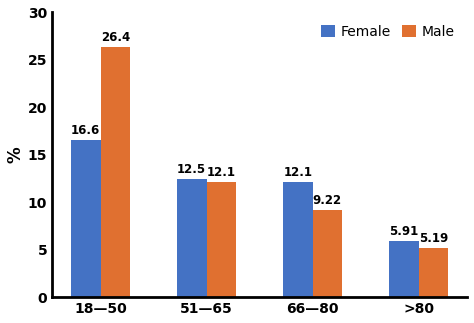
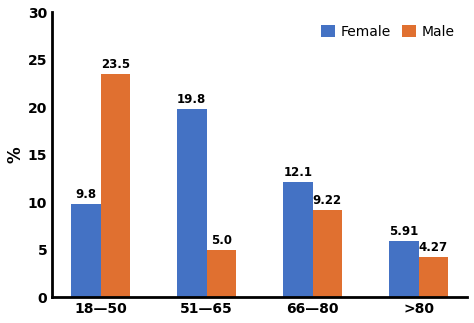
Female/18—50: 16.6 -> 9.8
Male/18—50: 26.4 -> 23.5
Female/51—65: 12.5 -> 19.8
Male/51—65: 12.1 -> 5.0
Male/>80: 5.19 -> 4.27
